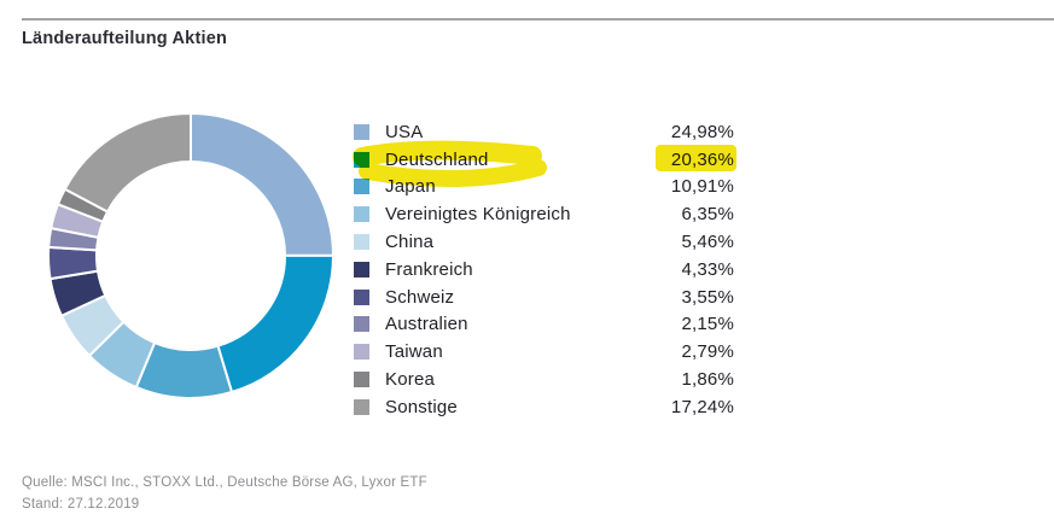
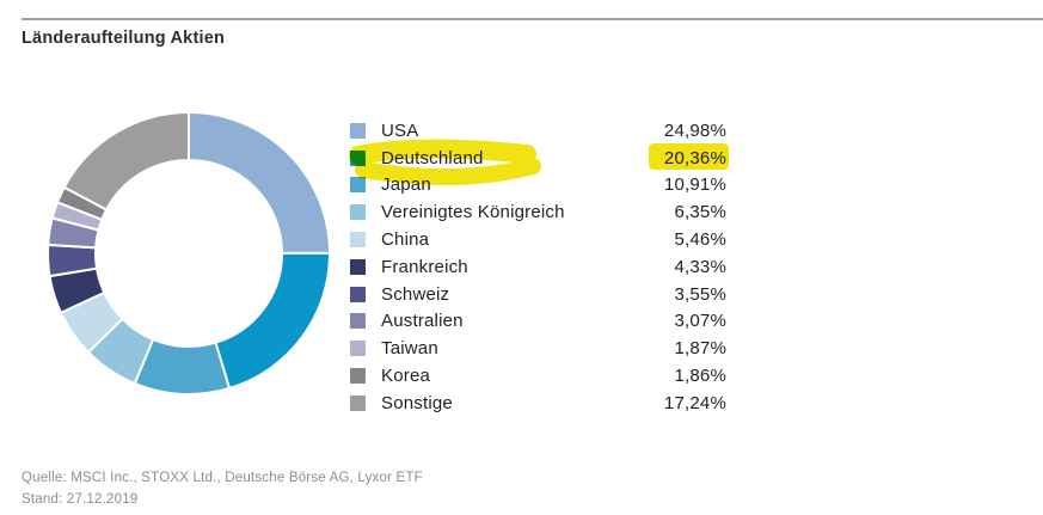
Australien: 2,15% -> 3,07%
Taiwan: 2,79% -> 1,87%
